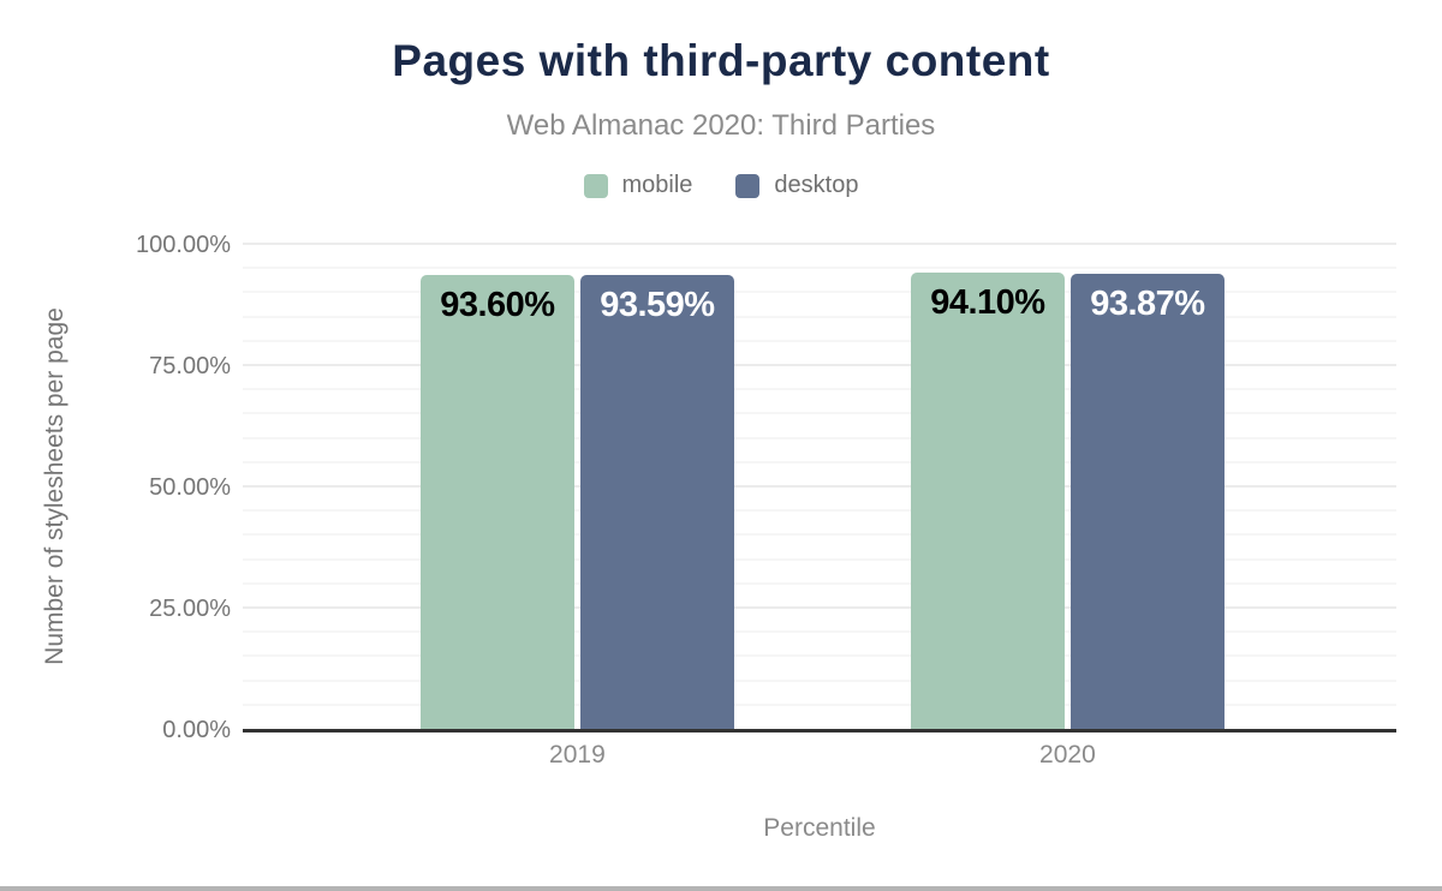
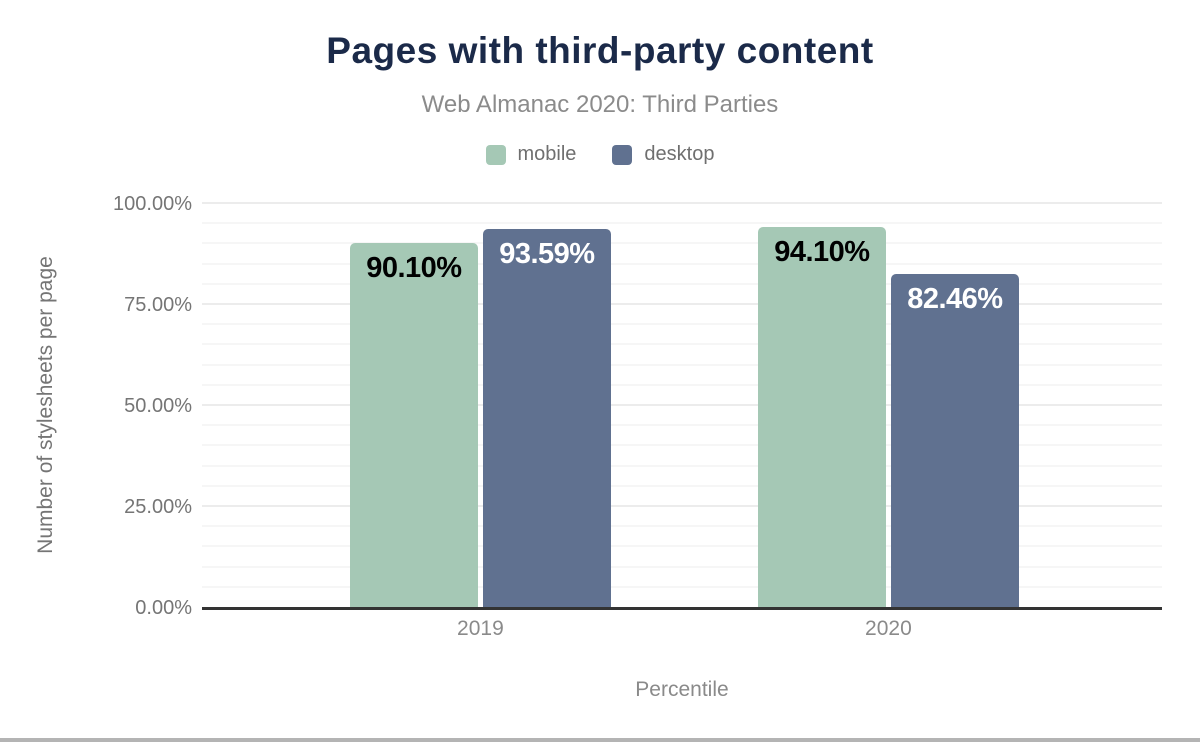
mobile/2019: 93.60% -> 90.10%
desktop/2020: 93.87% -> 82.46%
